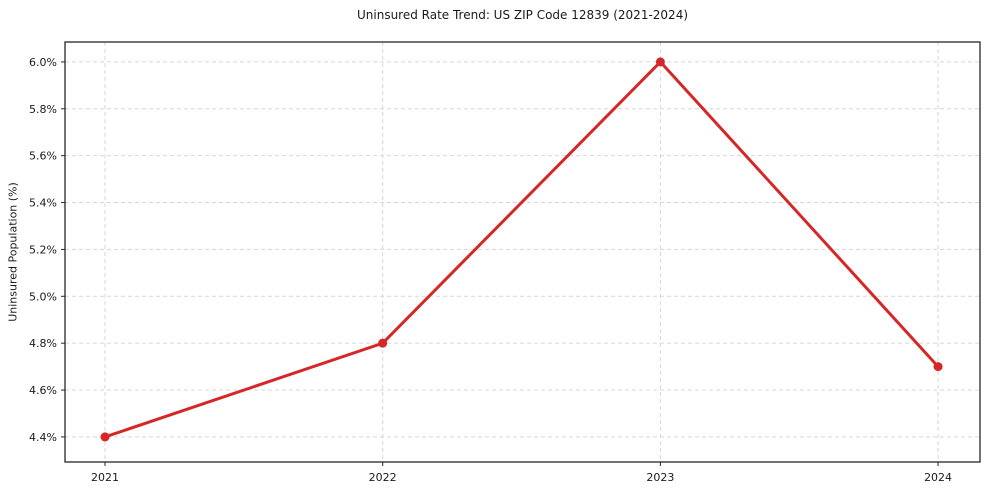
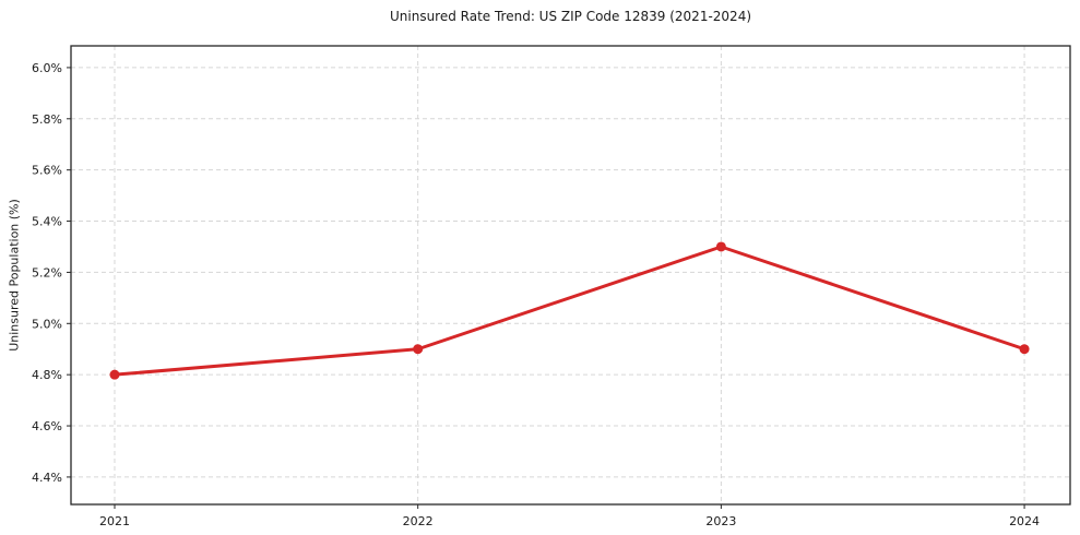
2021: 4.4% -> 4.8%
2022: 4.8% -> 4.9%
2023: 6.0% -> 5.3%
2024: 4.7% -> 4.9%
